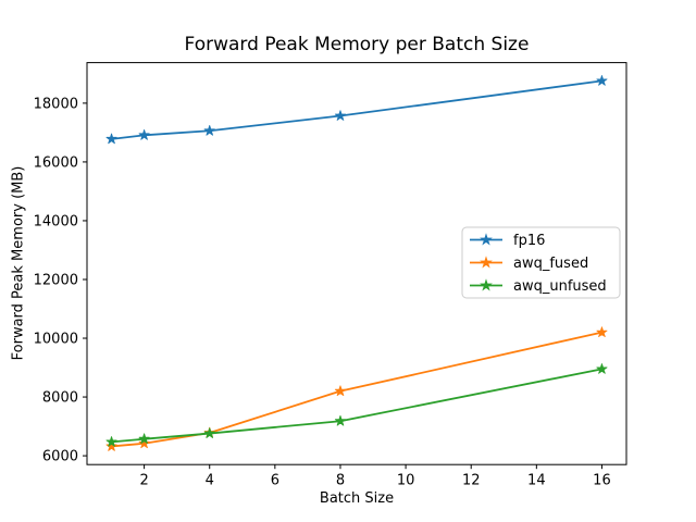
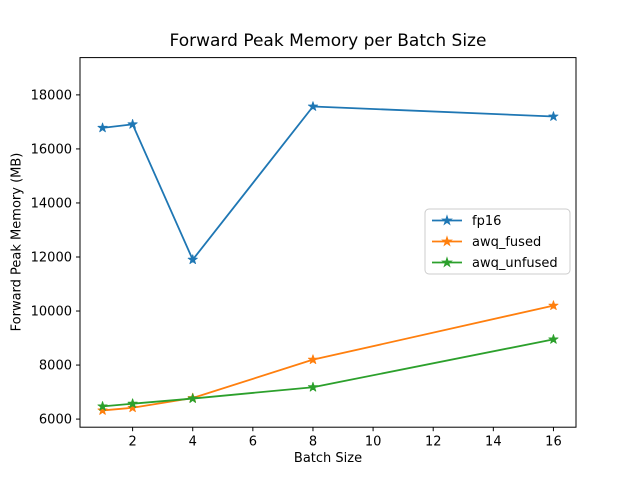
fp16/4: 17100 -> 11900
fp16/16: 18800 -> 17200
